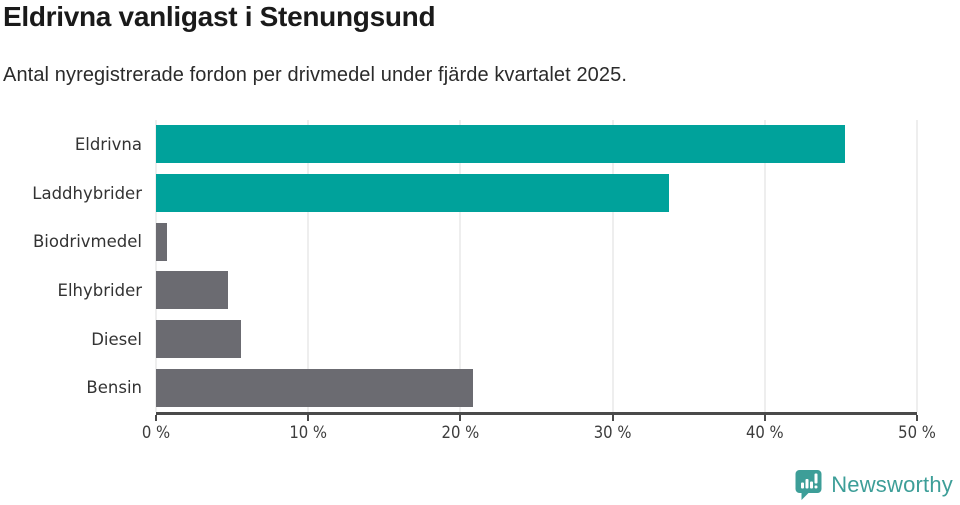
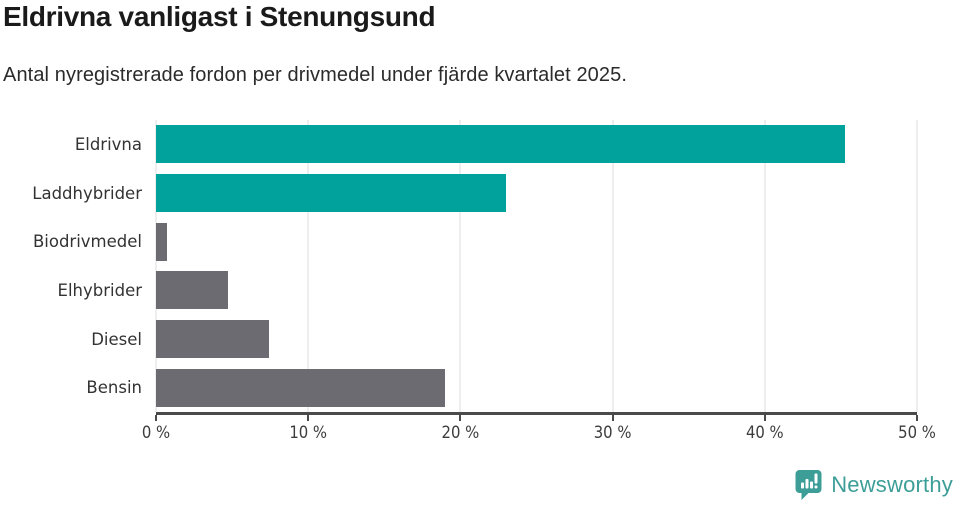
Laddhybrider: 33.7% -> 23.0%
Diesel: 5.6% -> 7.4%
Bensin: 20.8% -> 19.0%
